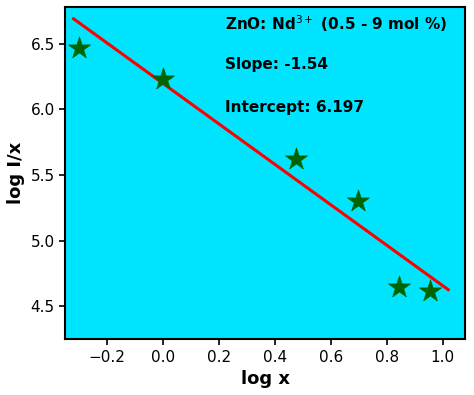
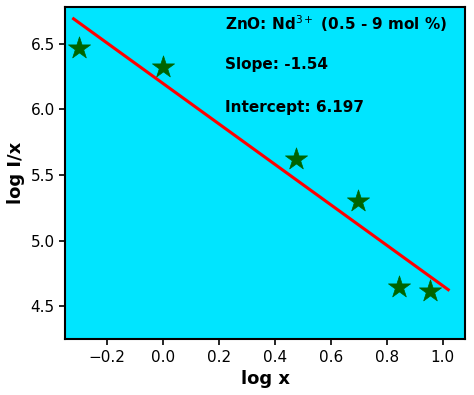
0.0: 6.23 -> 6.32
